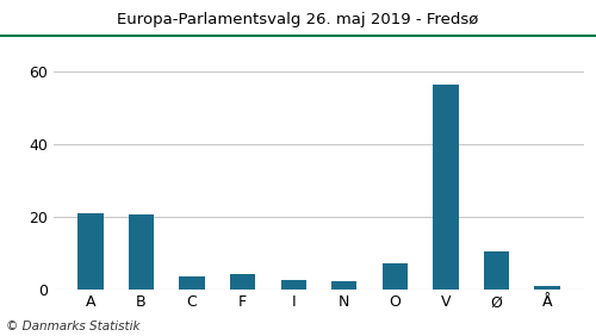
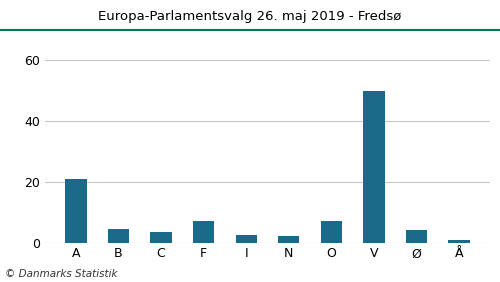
B: 20.5 -> 4.5
F: 4.0 -> 7.0
V: 56.5 -> 50.0
Ø: 10.5 -> 4.2
